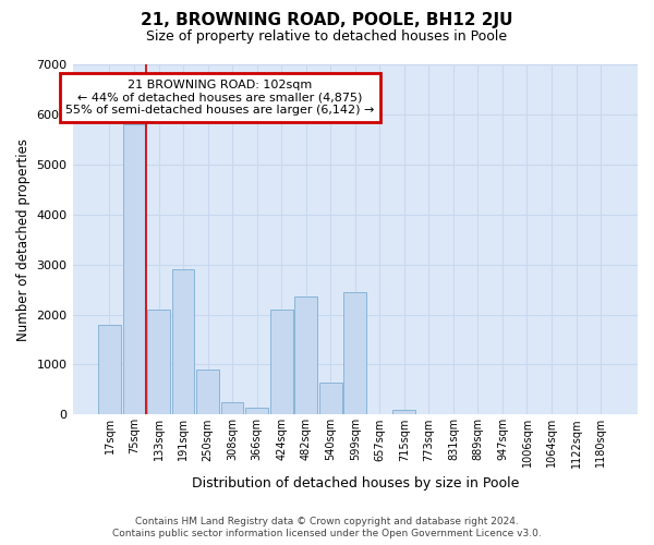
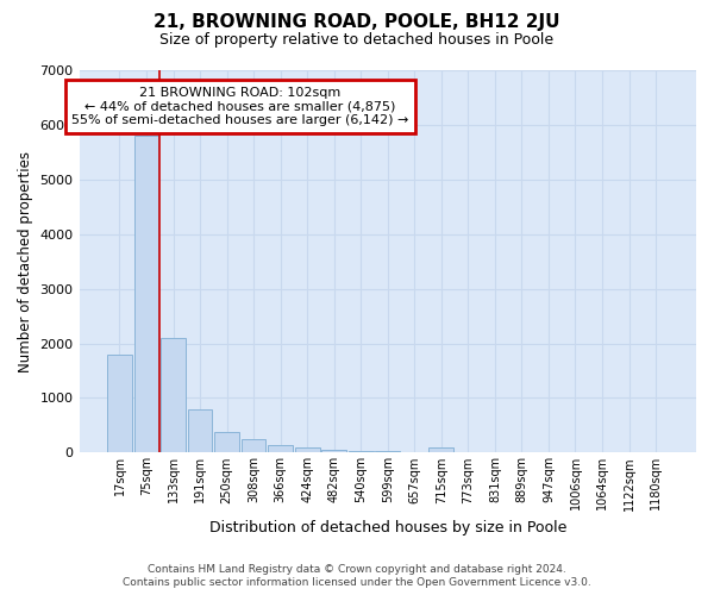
191sqm: 2900 -> 800
250sqm: 900 -> 380
424sqm: 2100 -> 100
482sqm: 2350 -> 50
540sqm: 650 -> 30
599sqm: 2450 -> 20
